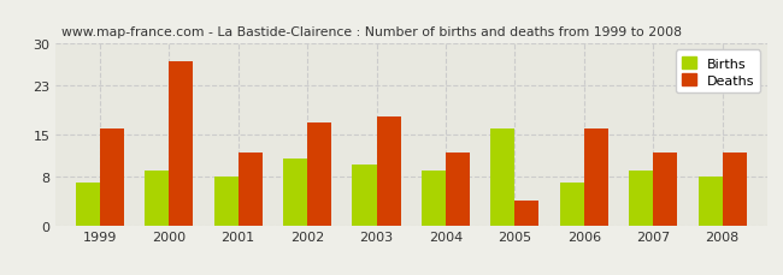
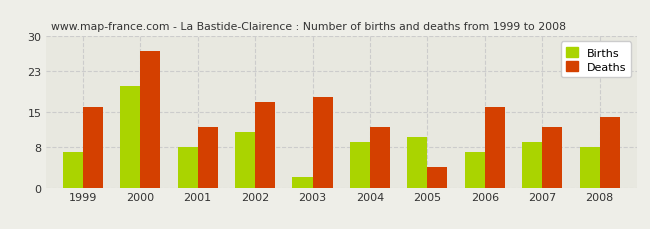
Births/2000: 9 -> 20
Births/2003: 10 -> 2
Births/2005: 16 -> 10
Deaths/2008: 12 -> 14
